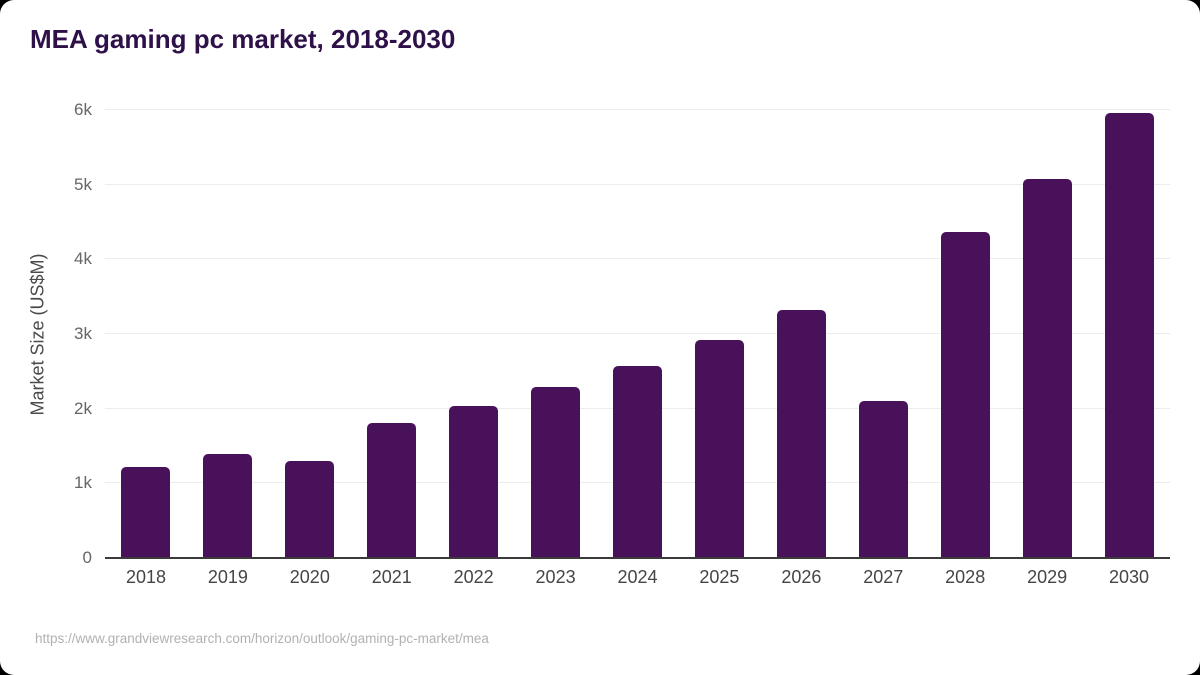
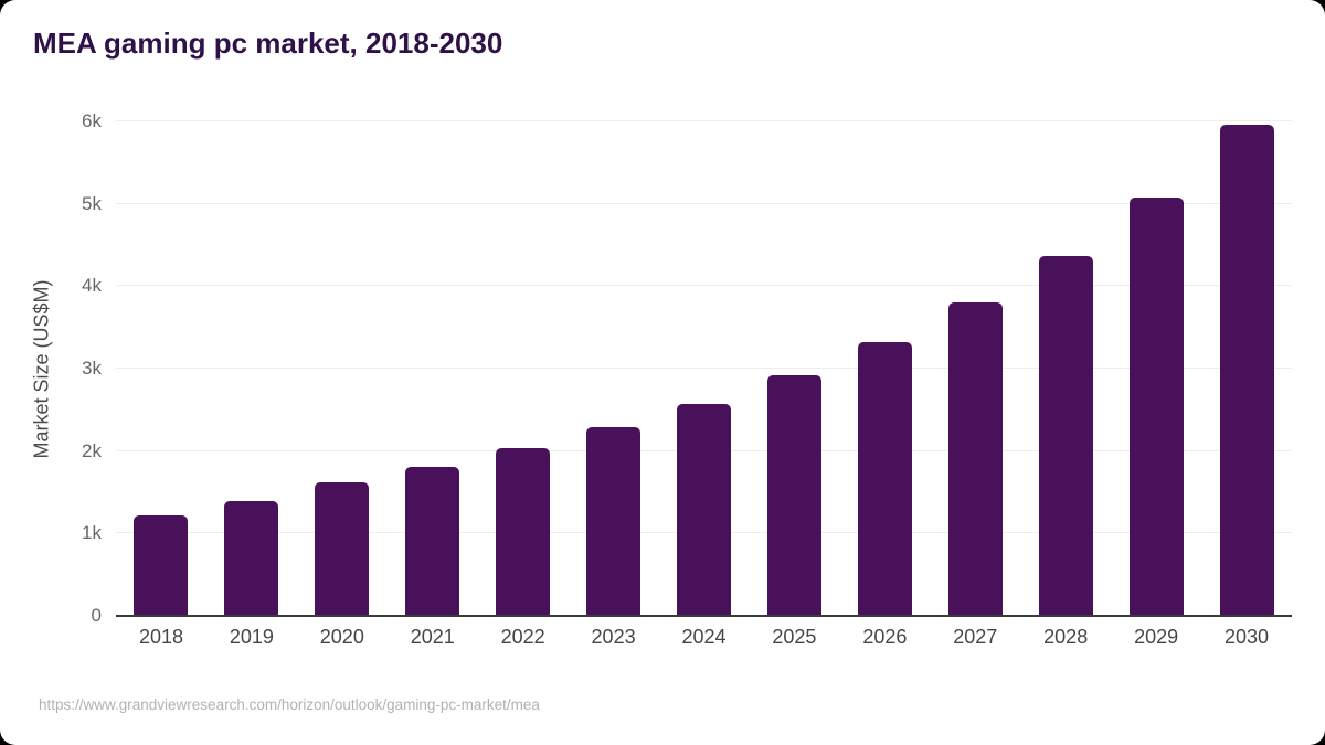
2020: 1.3k -> 1.6k
2027: 2.1k -> 3.8k
